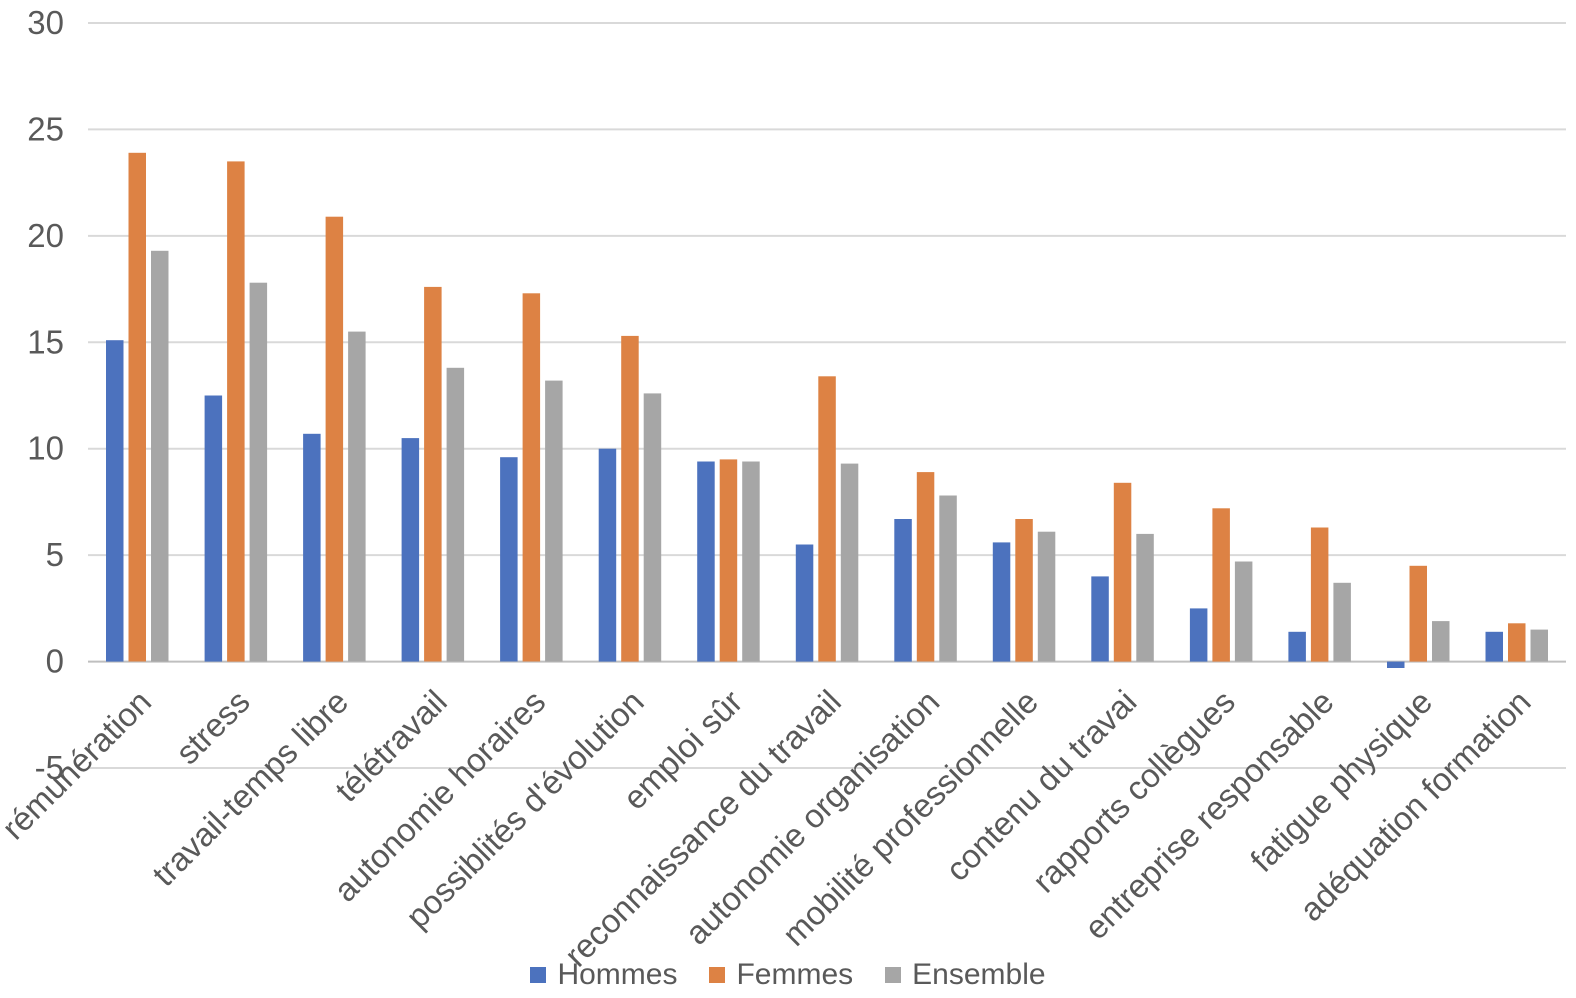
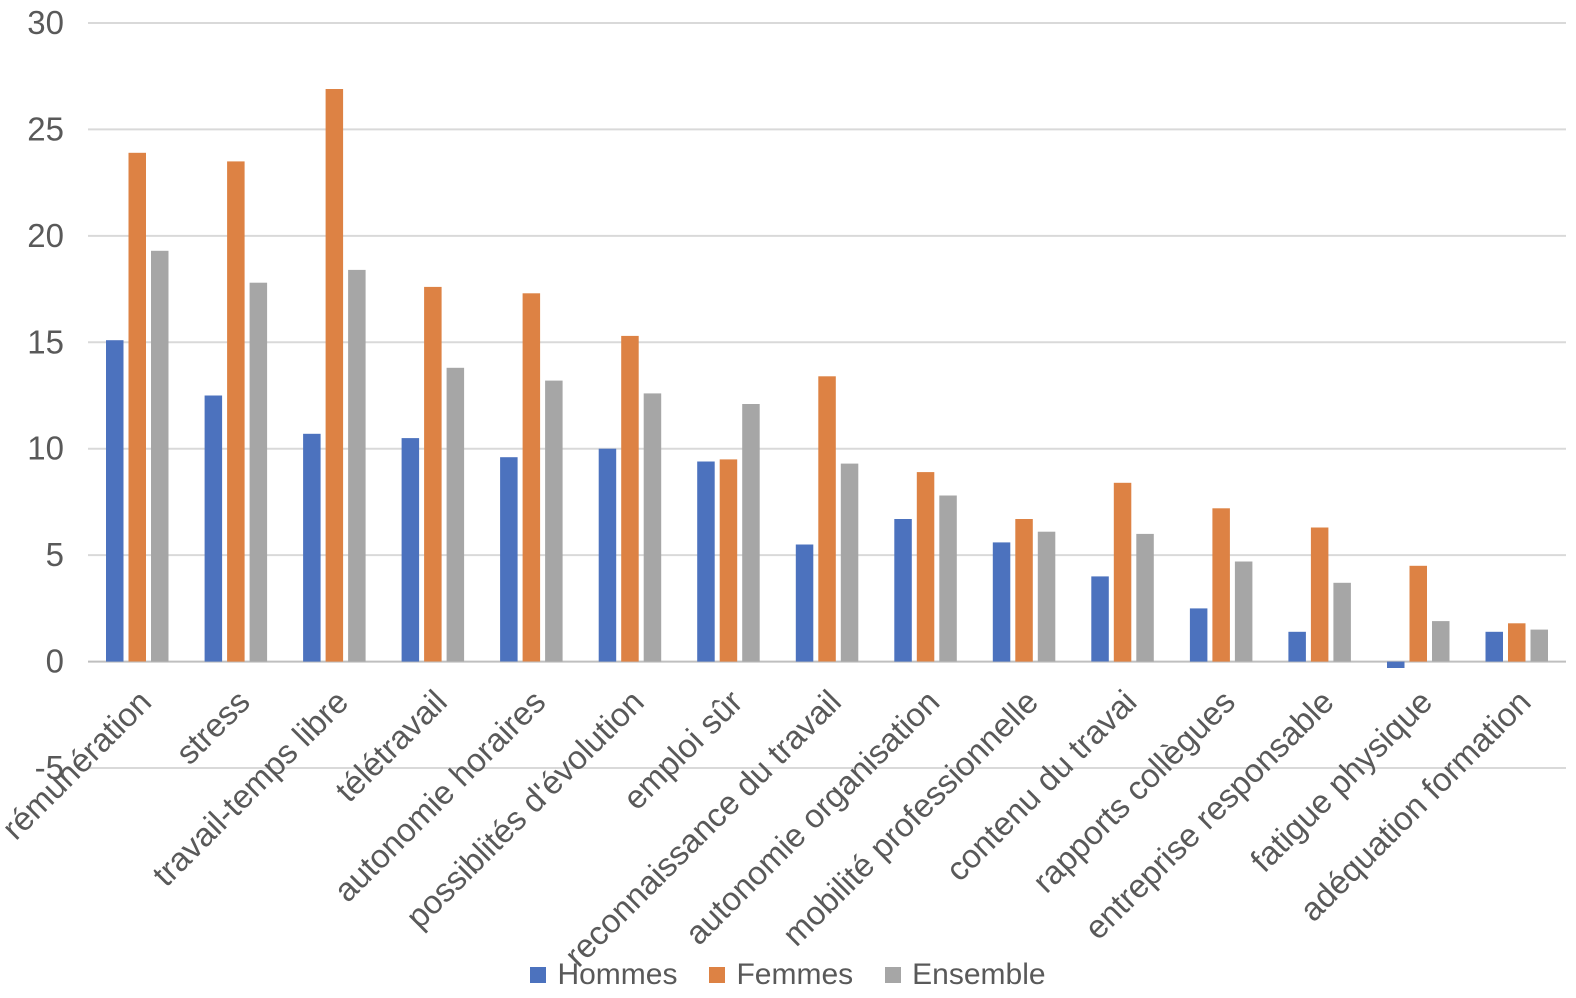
Femmes/travail-temps libre: 20.9 -> 26.9
Ensemble/travail-temps libre: 15.5 -> 18.4
Ensemble/emploi sûr: 9.4 -> 12.1
